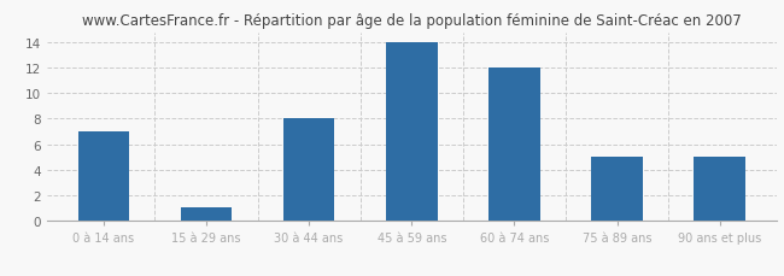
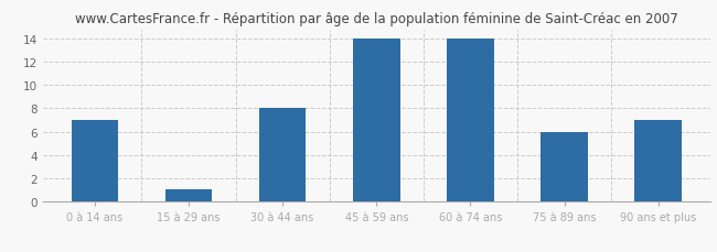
60 à 74 ans: 12 -> 14
75 à 89 ans: 5 -> 6
90 ans et plus: 5 -> 7
